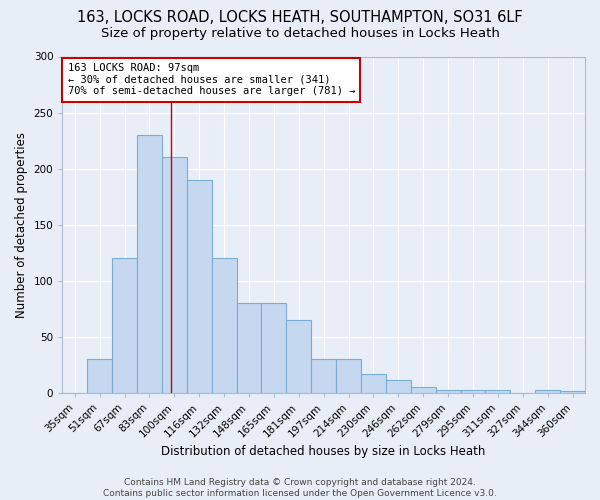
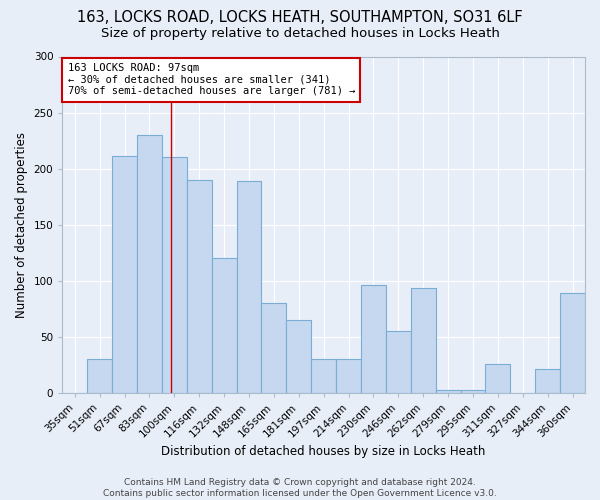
67sqm: 120 -> 211
148sqm: 80 -> 189
230sqm: 17 -> 96
246sqm: 12 -> 55
262sqm: 5 -> 94
311sqm: 3 -> 26
344sqm: 3 -> 21
360sqm: 2 -> 89
